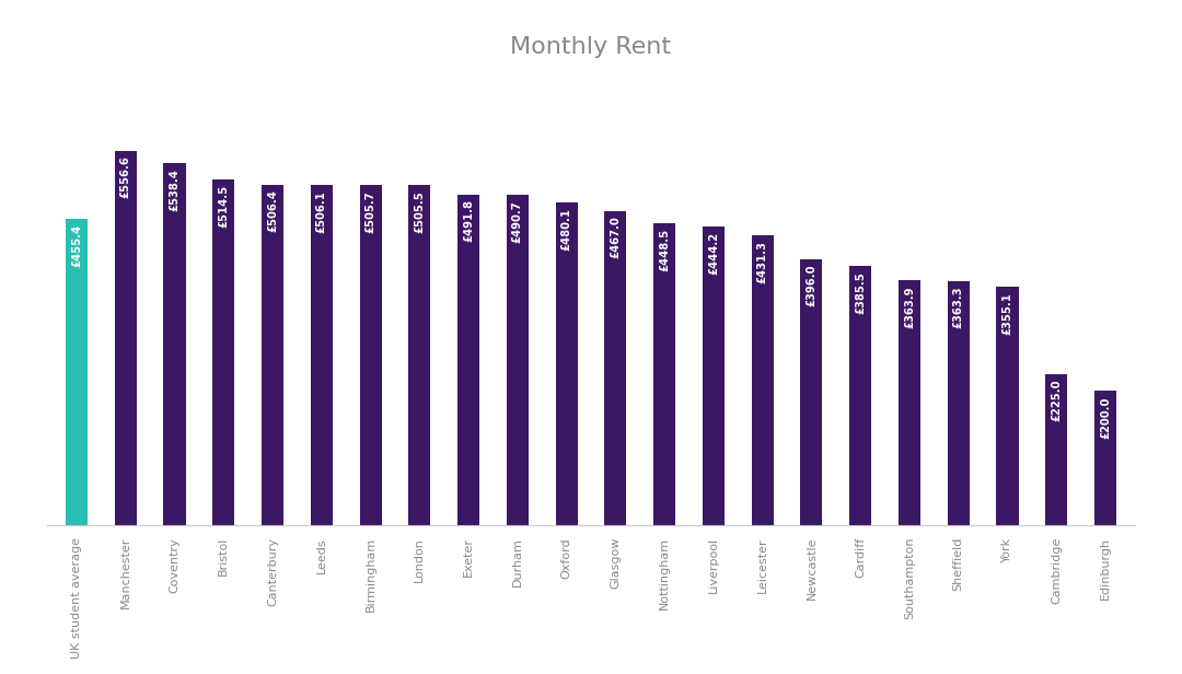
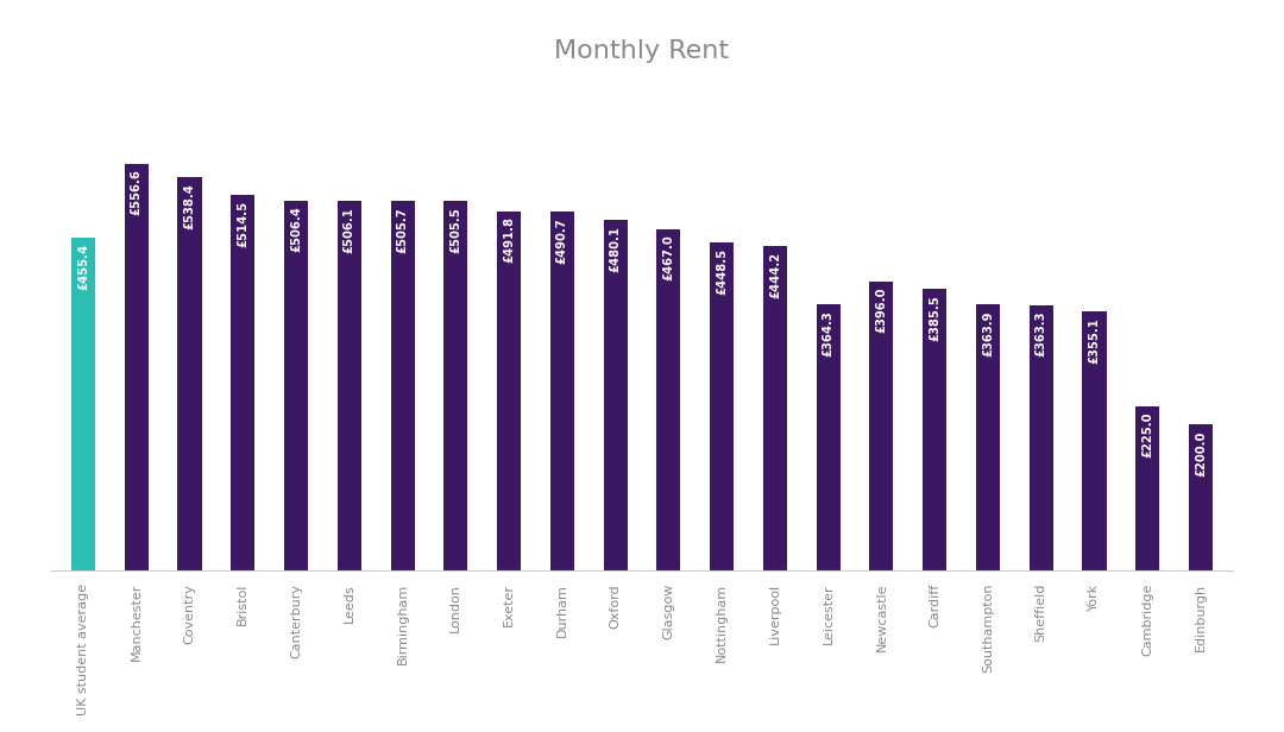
Leicester: £431.3 -> £364.3
